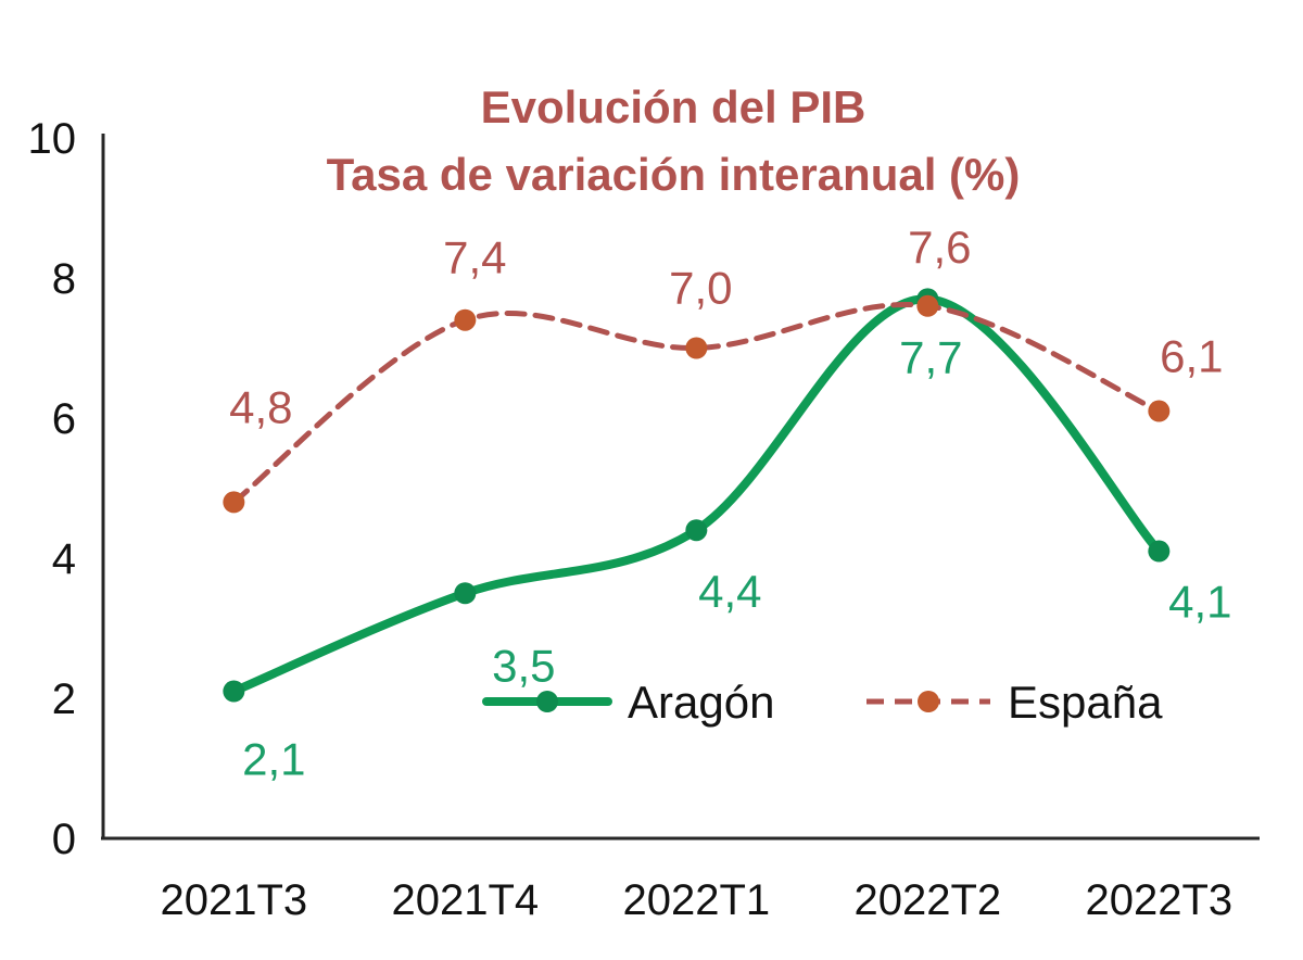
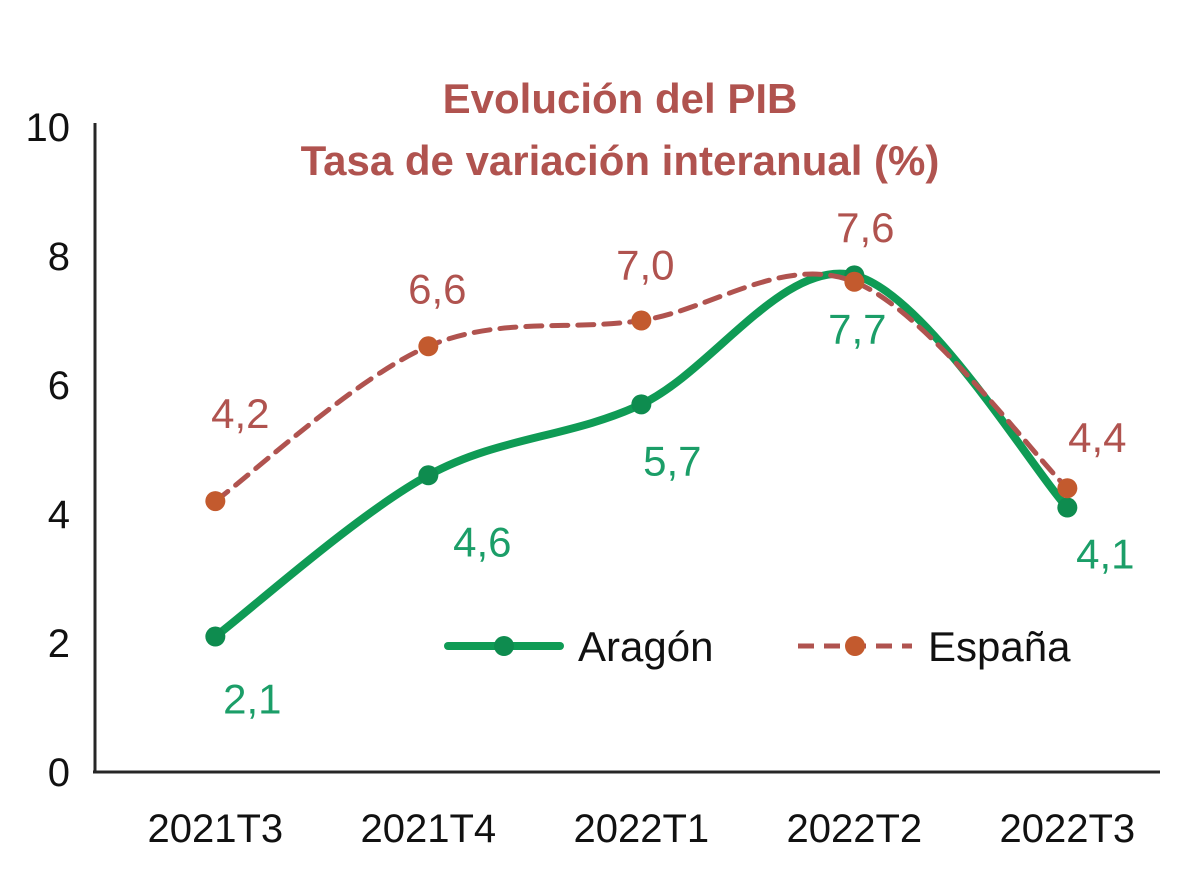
España/2021T3: 4,8 -> 4,2
Aragón/2021T4: 3,5 -> 4,6
España/2021T4: 7,4 -> 6,6
Aragón/2022T1: 4,4 -> 5,7
España/2022T3: 6,1 -> 4,4
